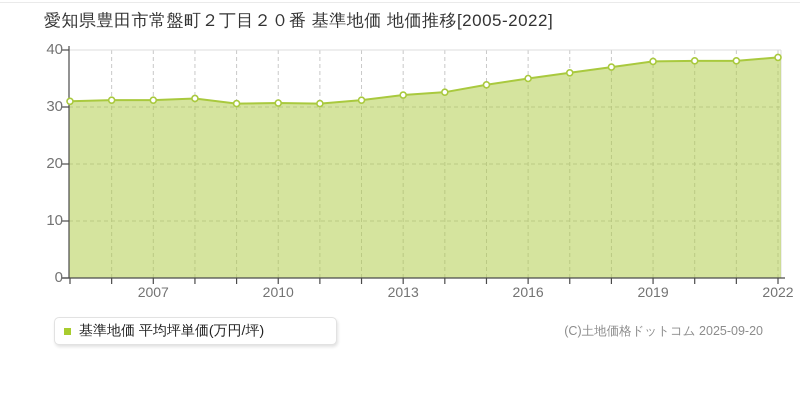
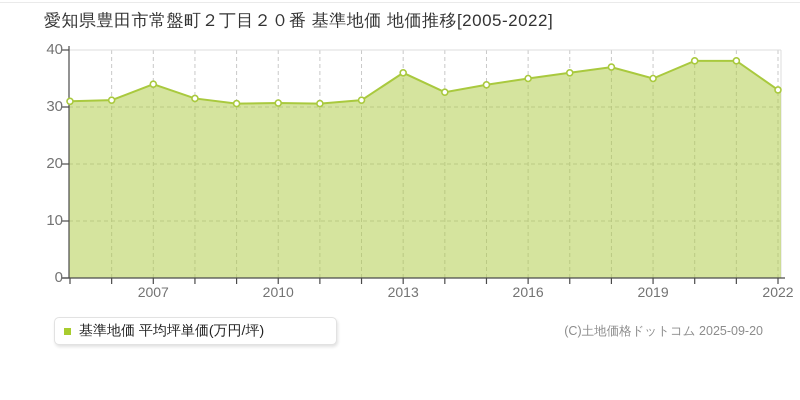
2007: 31 -> 34
2013: 32 -> 36
2019: 38 -> 35
2022: 39 -> 33
